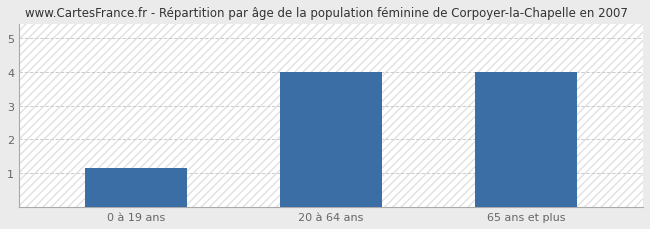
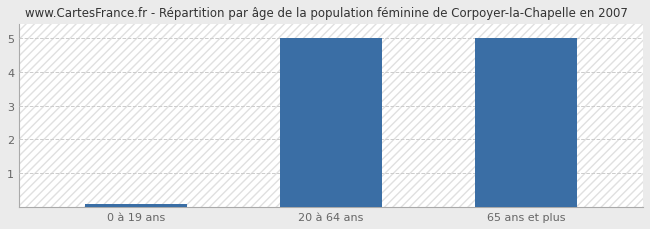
0 à 19 ans: 1.15 -> 0.08
20 à 64 ans: 4.00 -> 5.00
65 ans et plus: 4.00 -> 5.00
